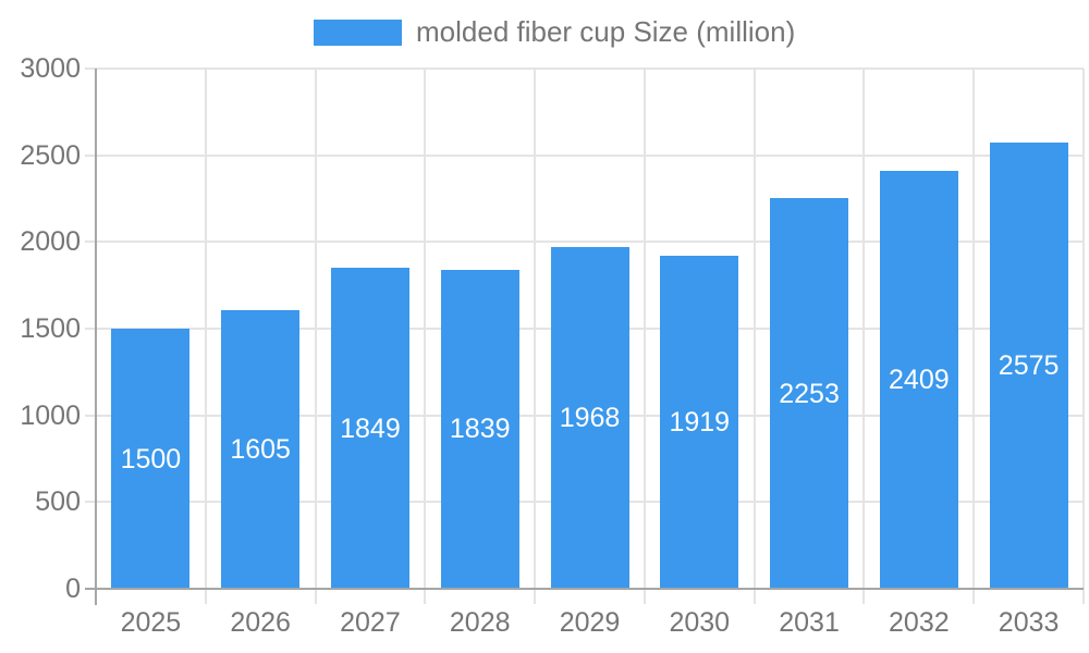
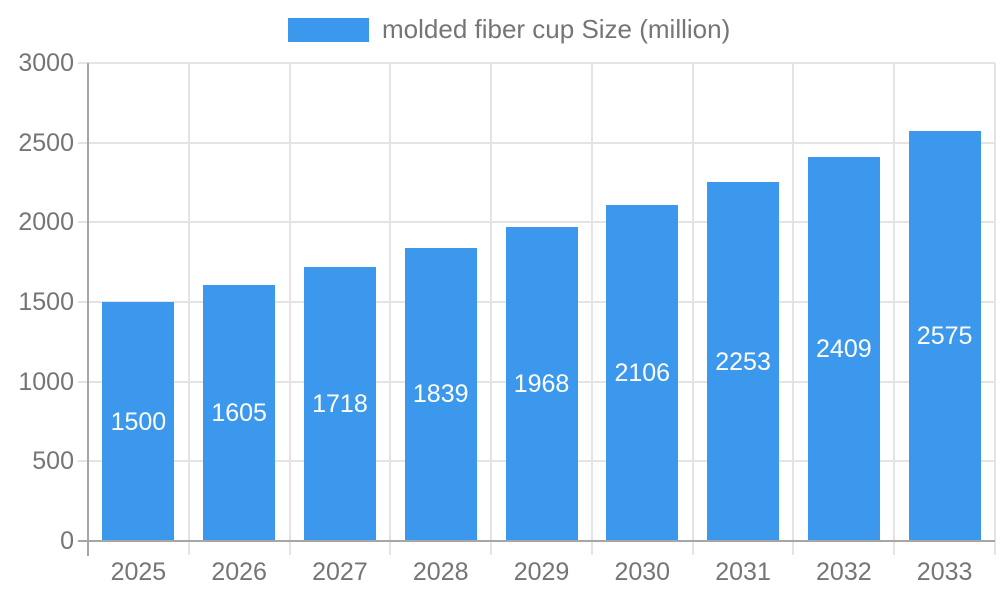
2027: 1849 -> 1718
2030: 1919 -> 2106
